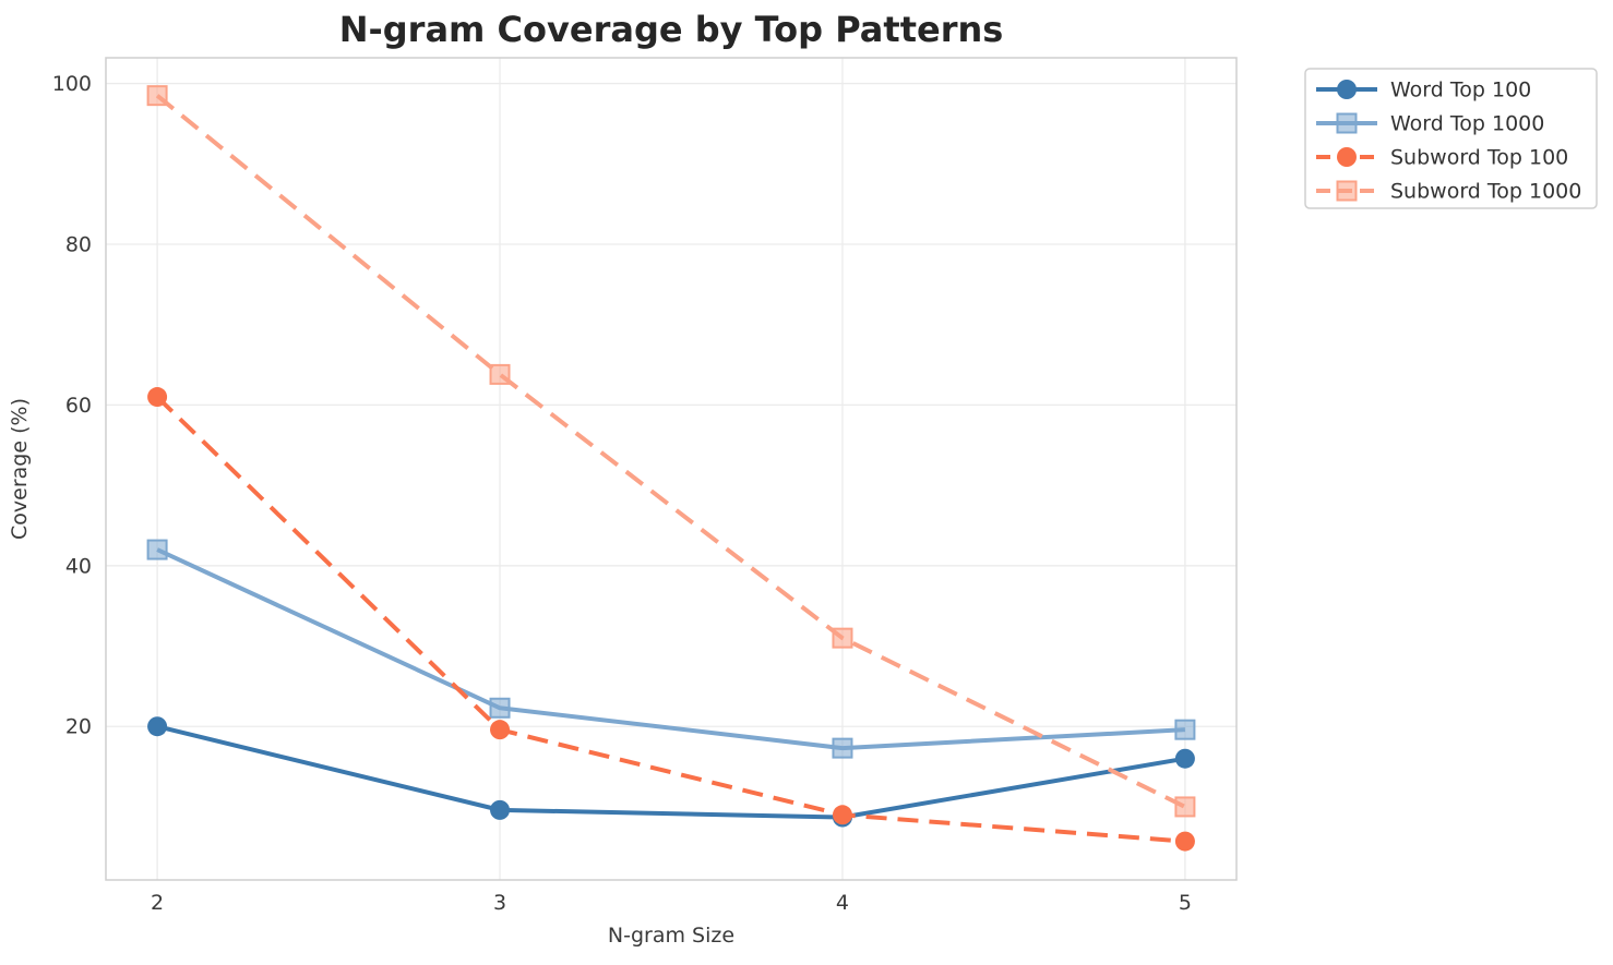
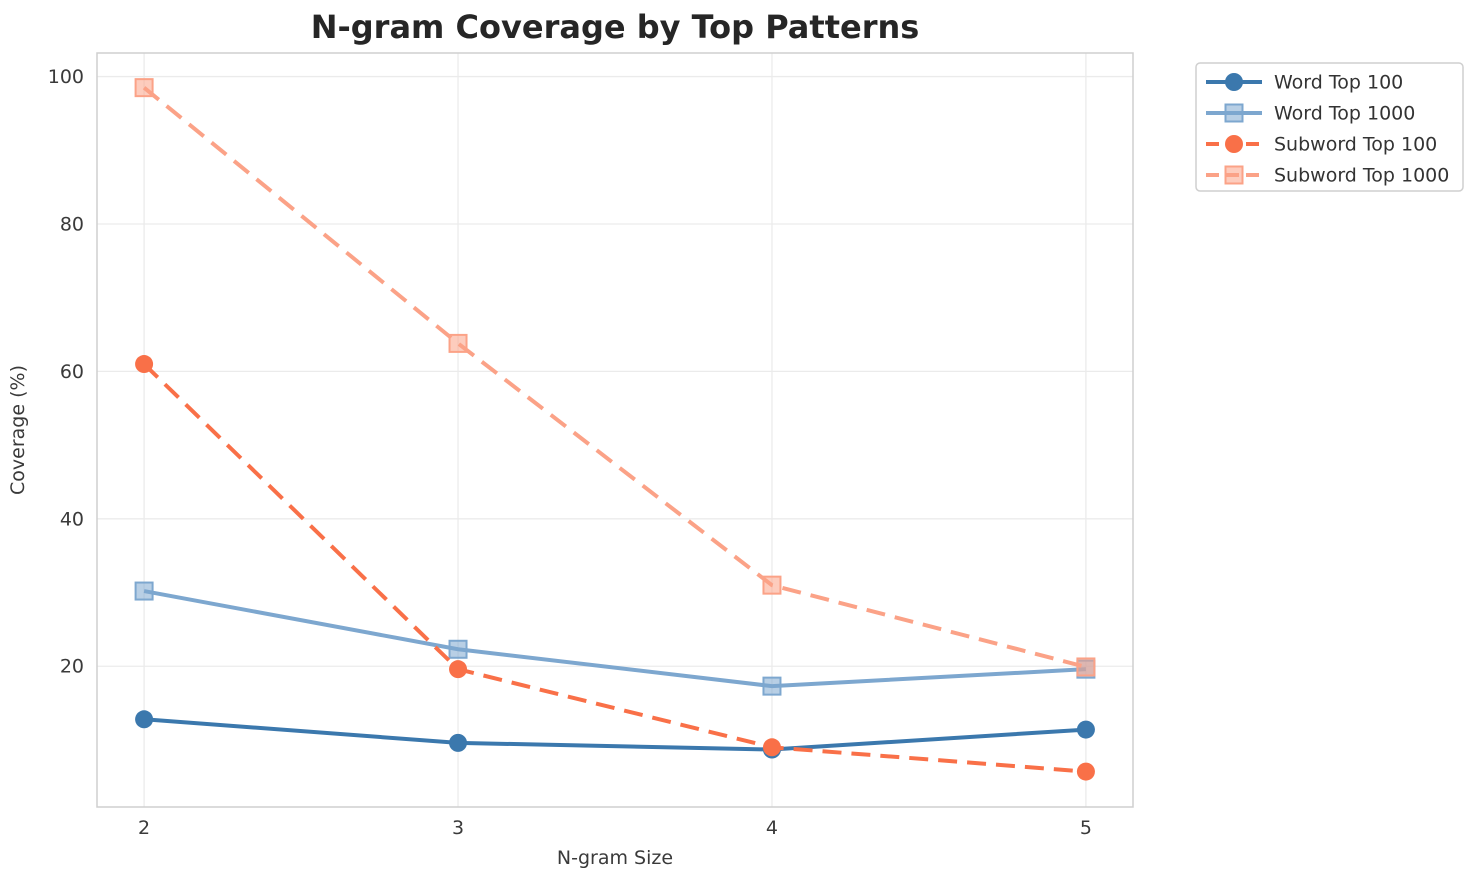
Word Top 100/2: 20 -> 13
Word Top 1000/2: 42 -> 30
Word Top 100/5: 16 -> 11
Subword Top 1000/5: 10 -> 20
